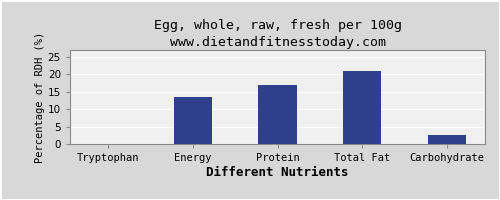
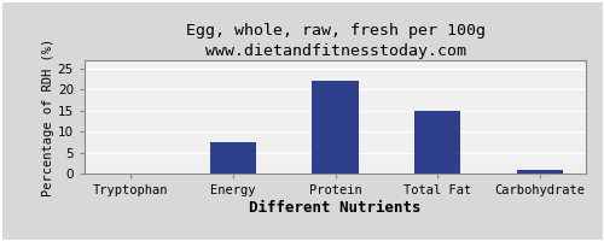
Energy: 13.5 -> 7.5
Protein: 17.0 -> 22.0
Total Fat: 21.0 -> 15.0
Carbohydrate: 2.5 -> 1.0
